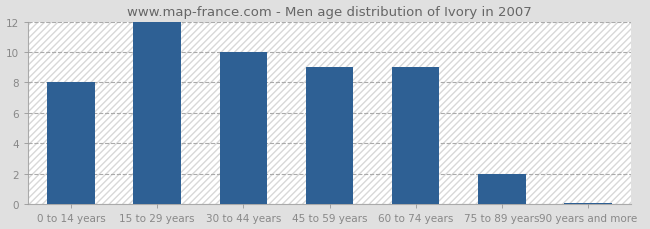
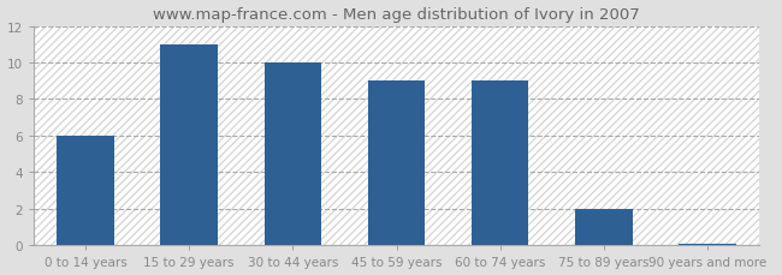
0 to 14 years: 8.0 -> 6.0
15 to 29 years: 12.0 -> 11.0
